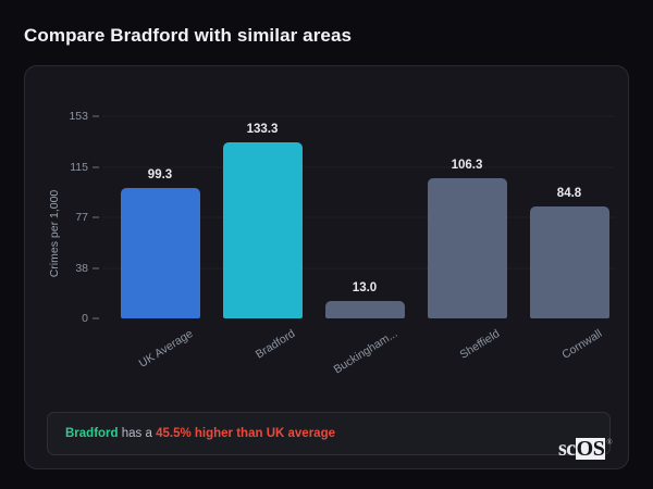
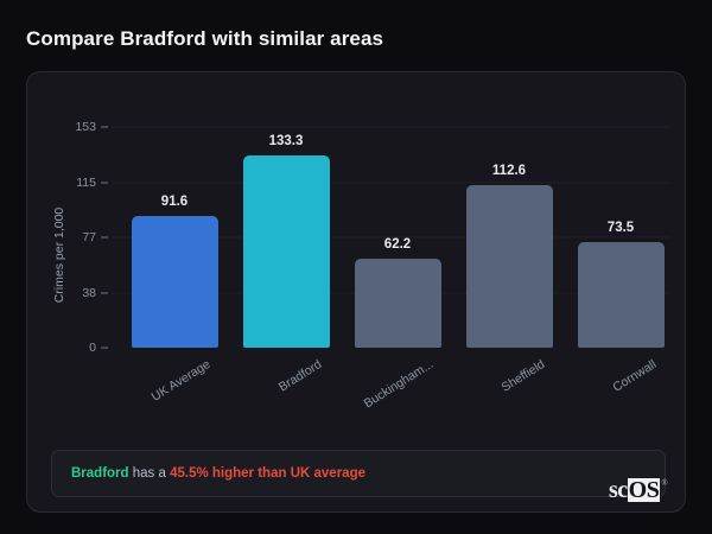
UK Average: 99.3 -> 91.6
Buckingham...: 13.0 -> 62.2
Sheffield: 106.3 -> 112.6
Cornwall: 84.8 -> 73.5
